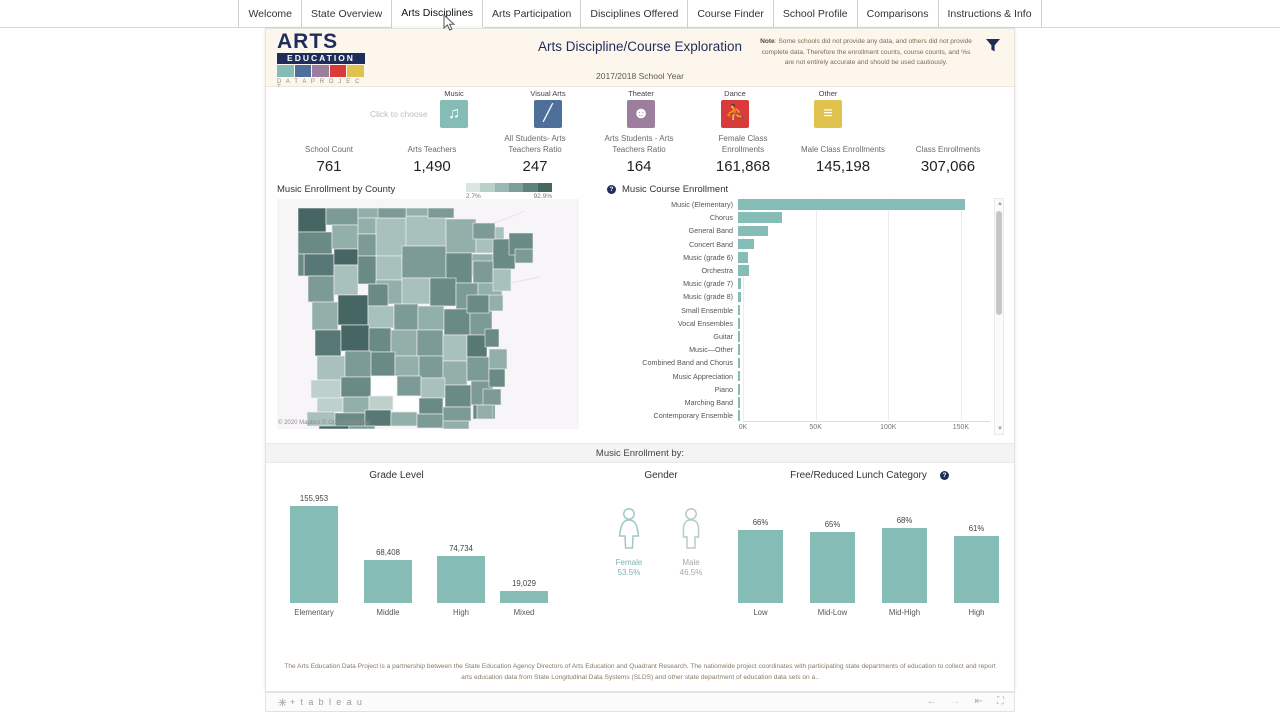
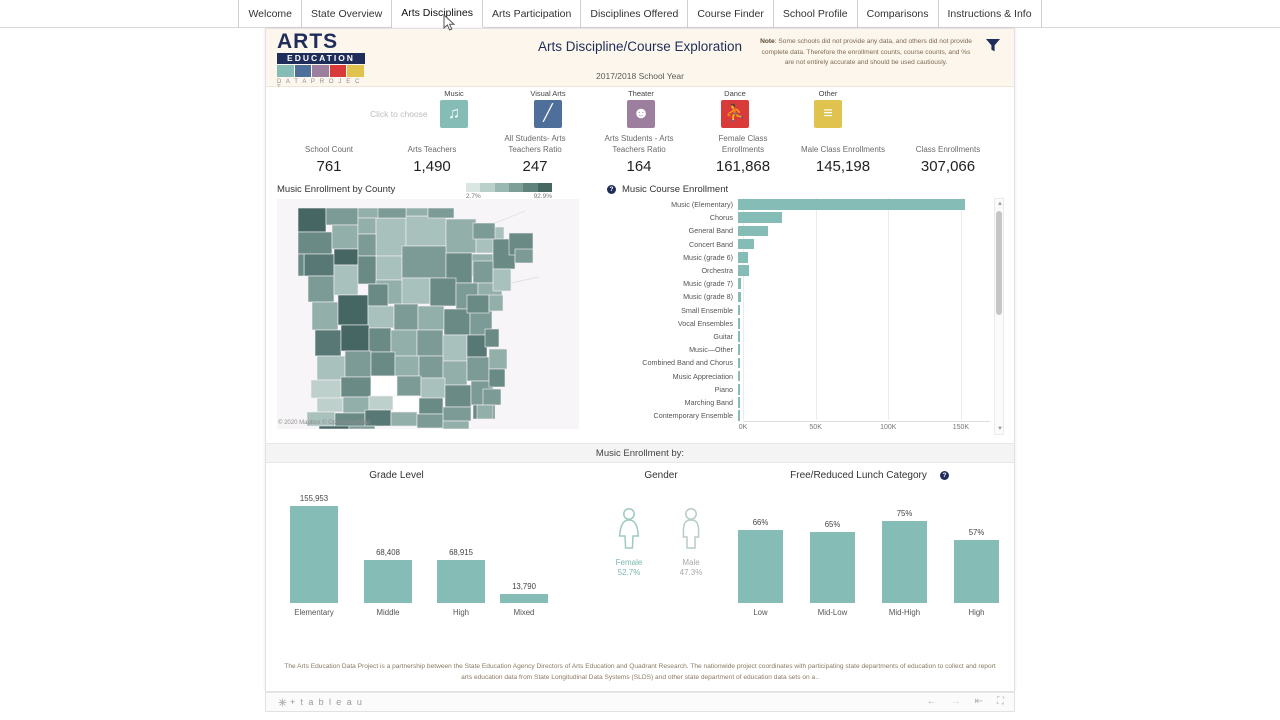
Grade Level/High: 74,734 -> 68,915
Grade Level/Mixed: 19,029 -> 13,790
Gender/Female: 53.5% -> 52.7%
Gender/Male: 46.5% -> 47.3%
Free/Reduced Lunch Category/Mid-High: 68% -> 75%
Free/Reduced Lunch Category/High: 61% -> 57%
